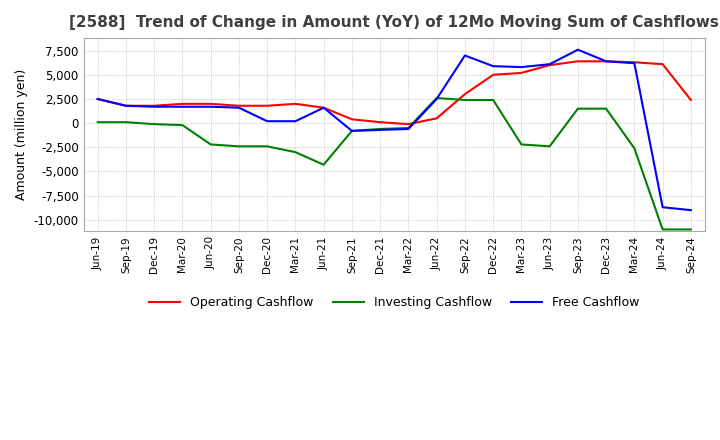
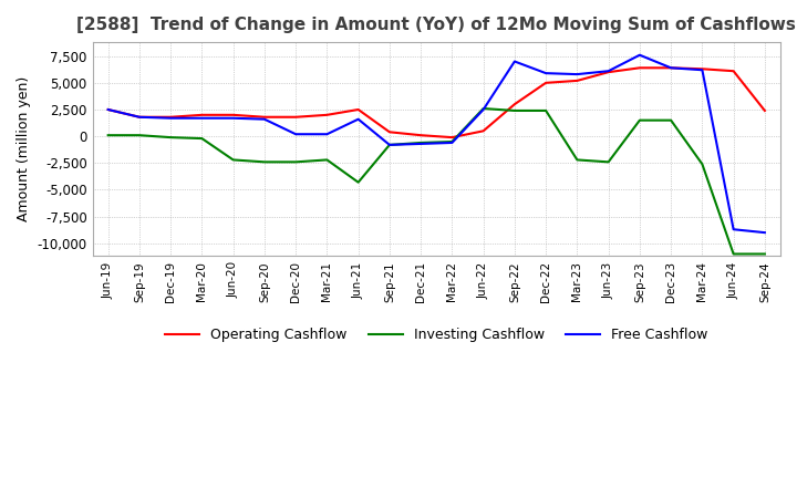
Investing Cashflow/Mar-21: -3,000 -> -2,200
Operating Cashflow/Jun-21: 1,600 -> 2,500
